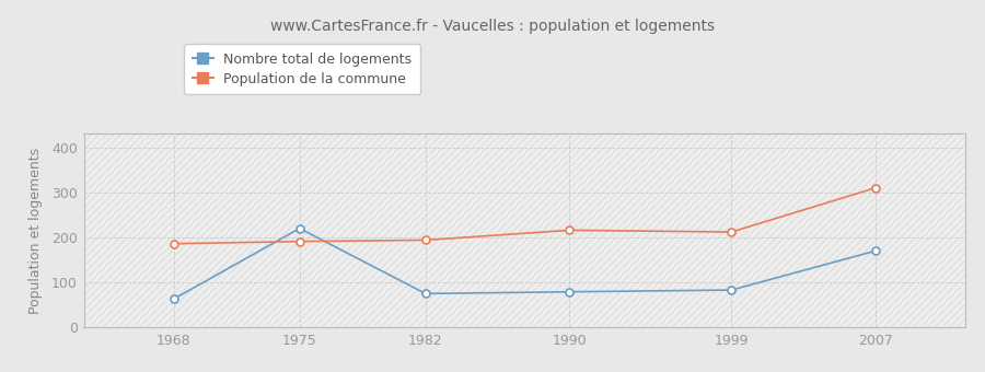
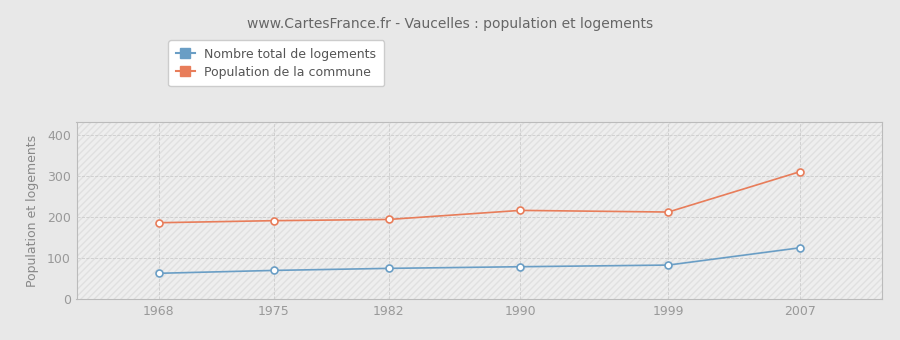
Nombre total de logements/1975: 220 -> 70
Nombre total de logements/2007: 170 -> 125
